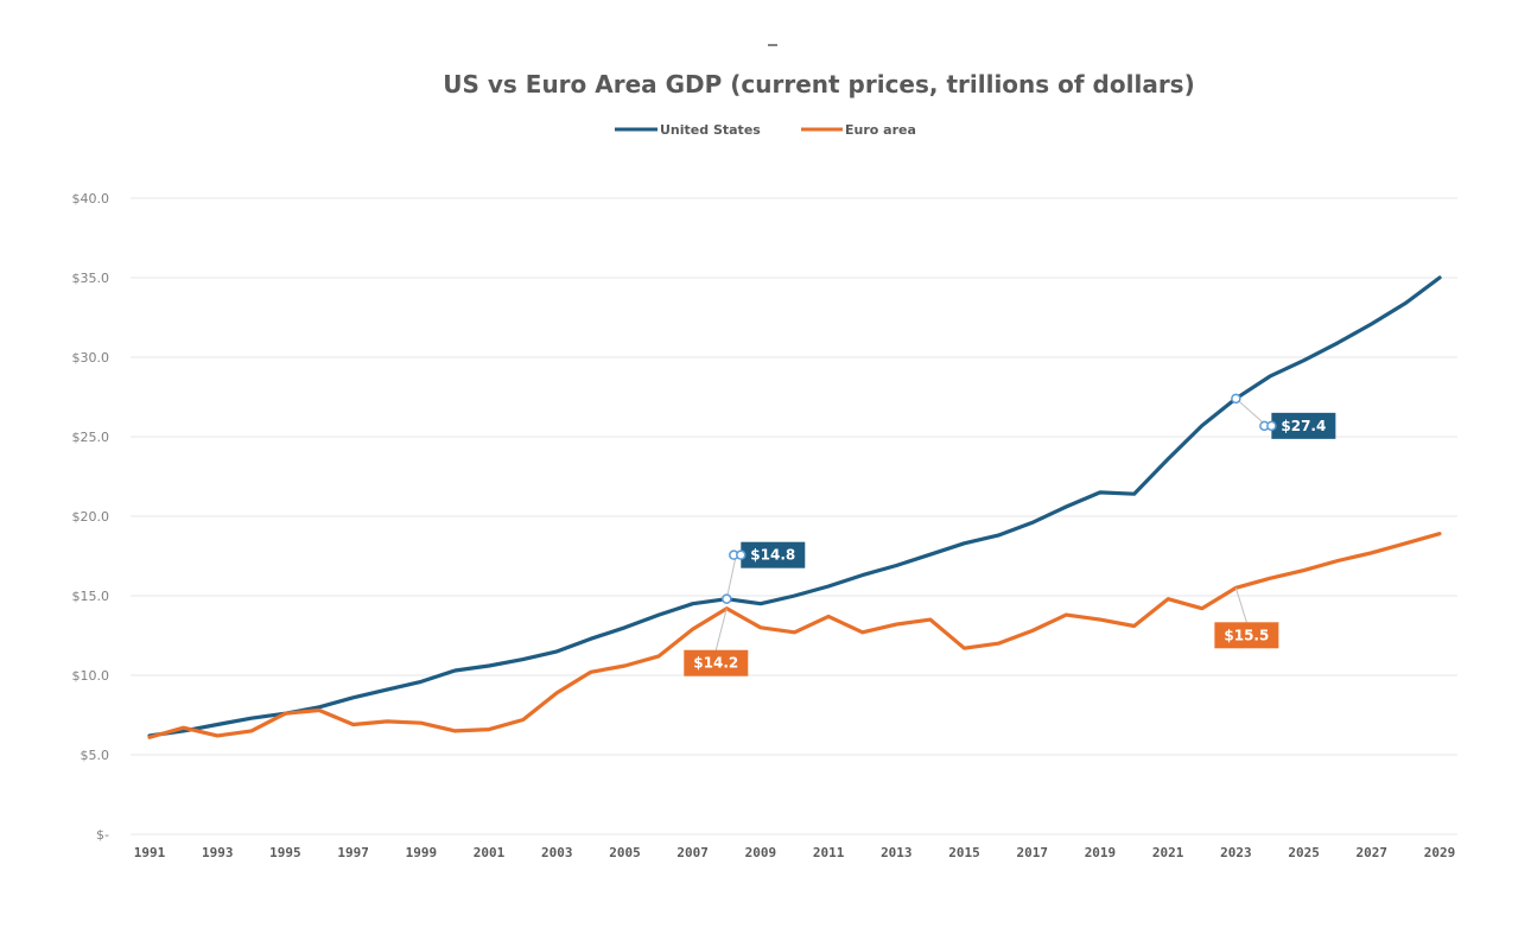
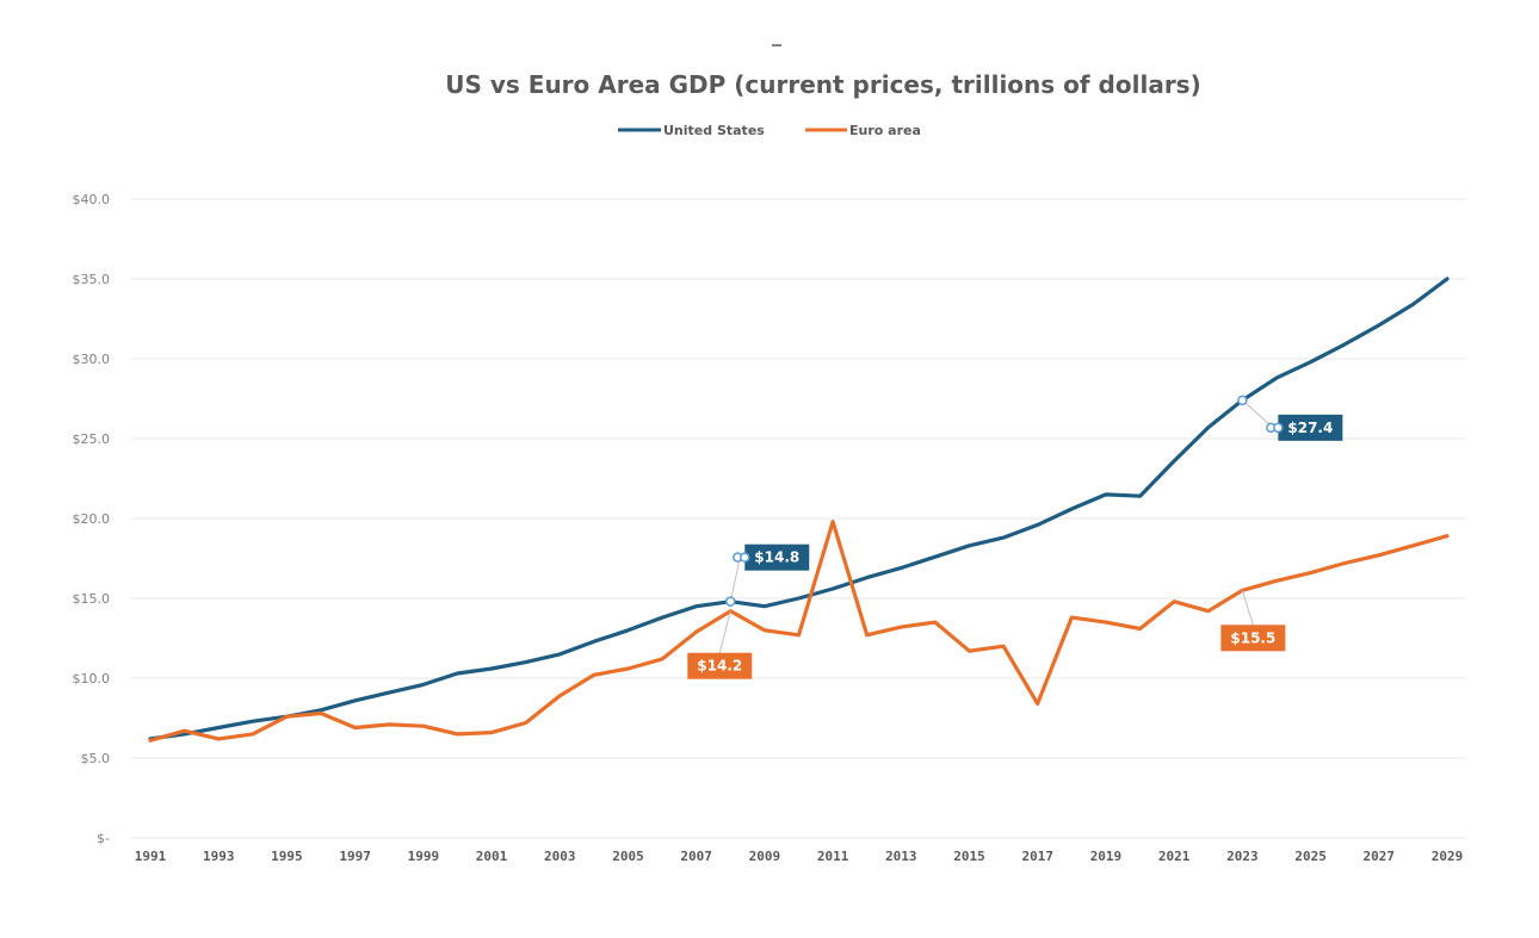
Euro area/2011: $13.7 -> $19.8
Euro area/2017: $12.8 -> $8.4
